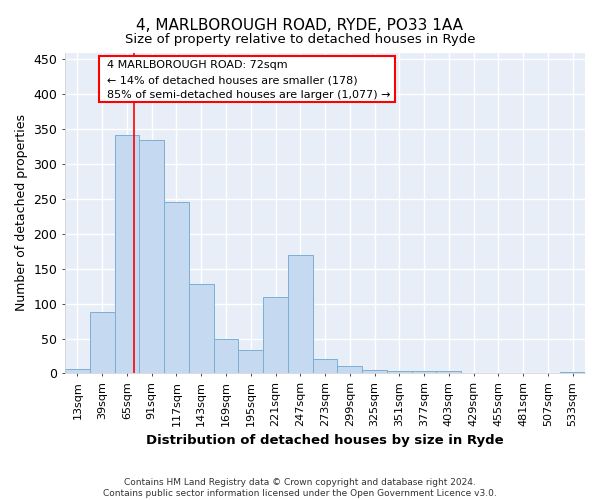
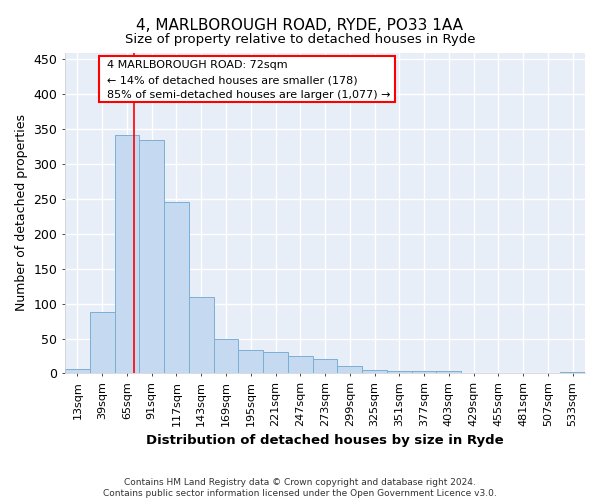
143sqm: 128 -> 110
221sqm: 110 -> 30
247sqm: 170 -> 25
